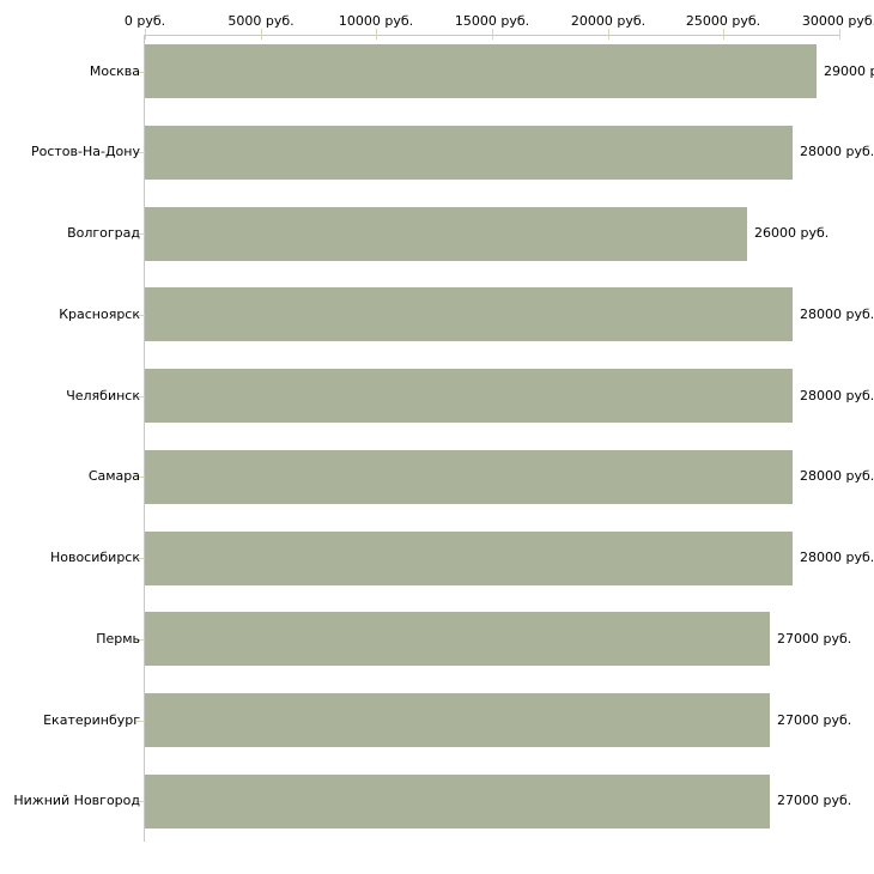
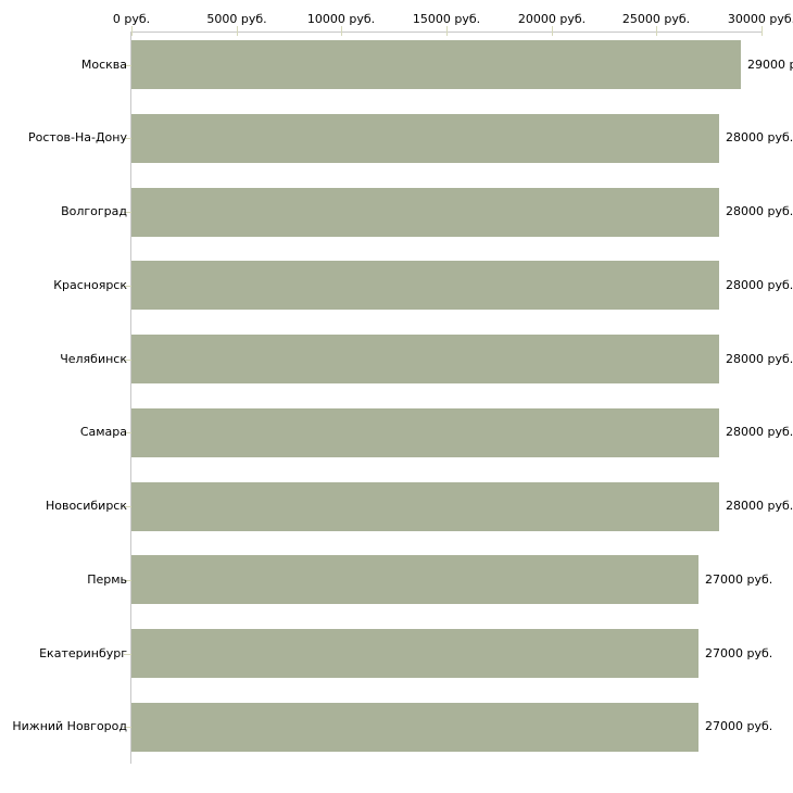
Волгоград: 26000 -> 28000
